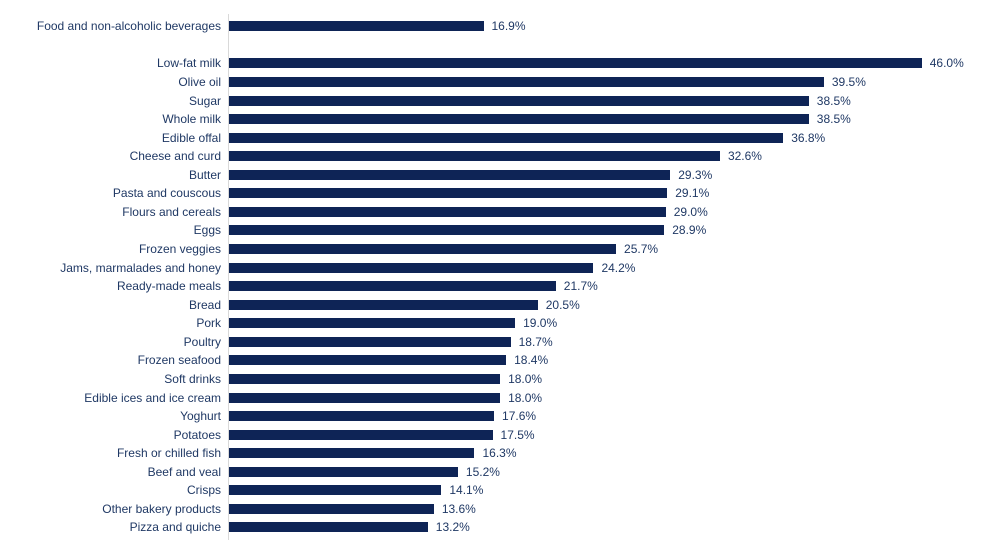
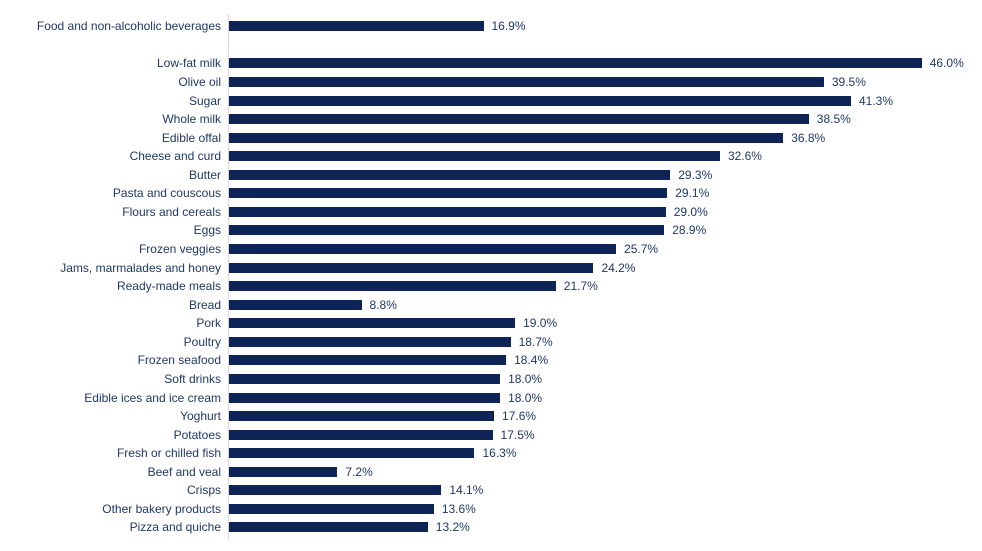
Sugar: 38.5% -> 41.3%
Bread: 20.5% -> 8.8%
Beef and veal: 15.2% -> 7.2%
